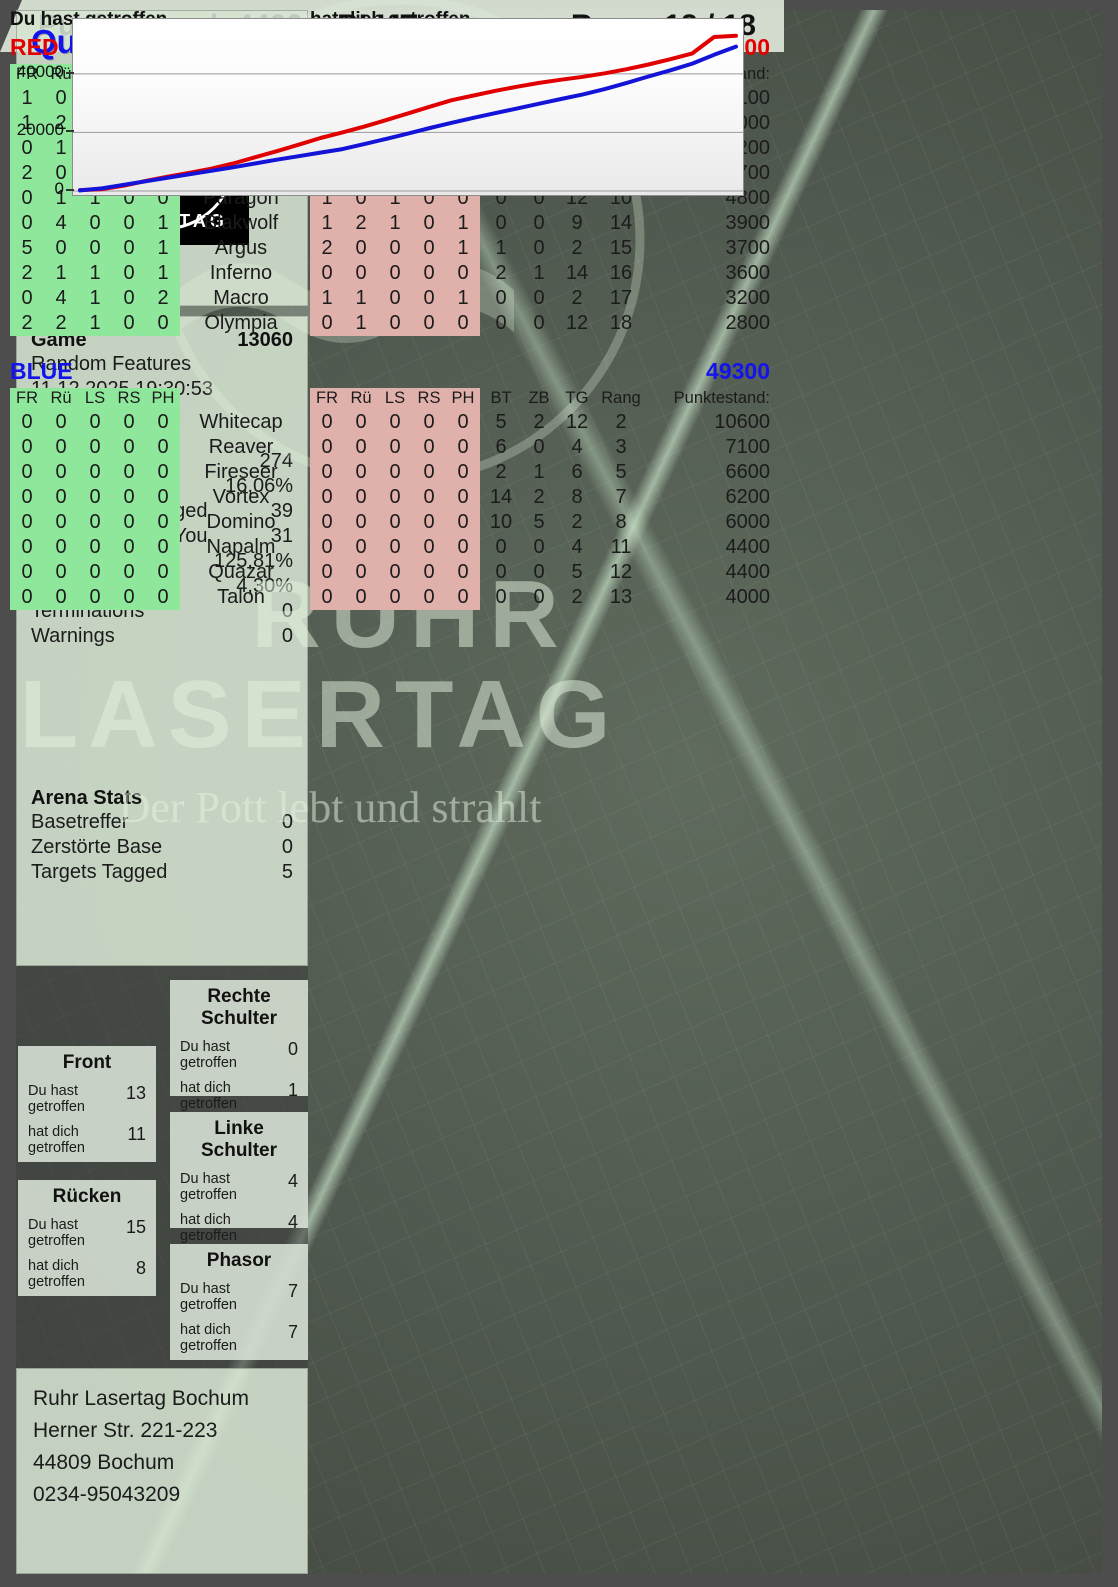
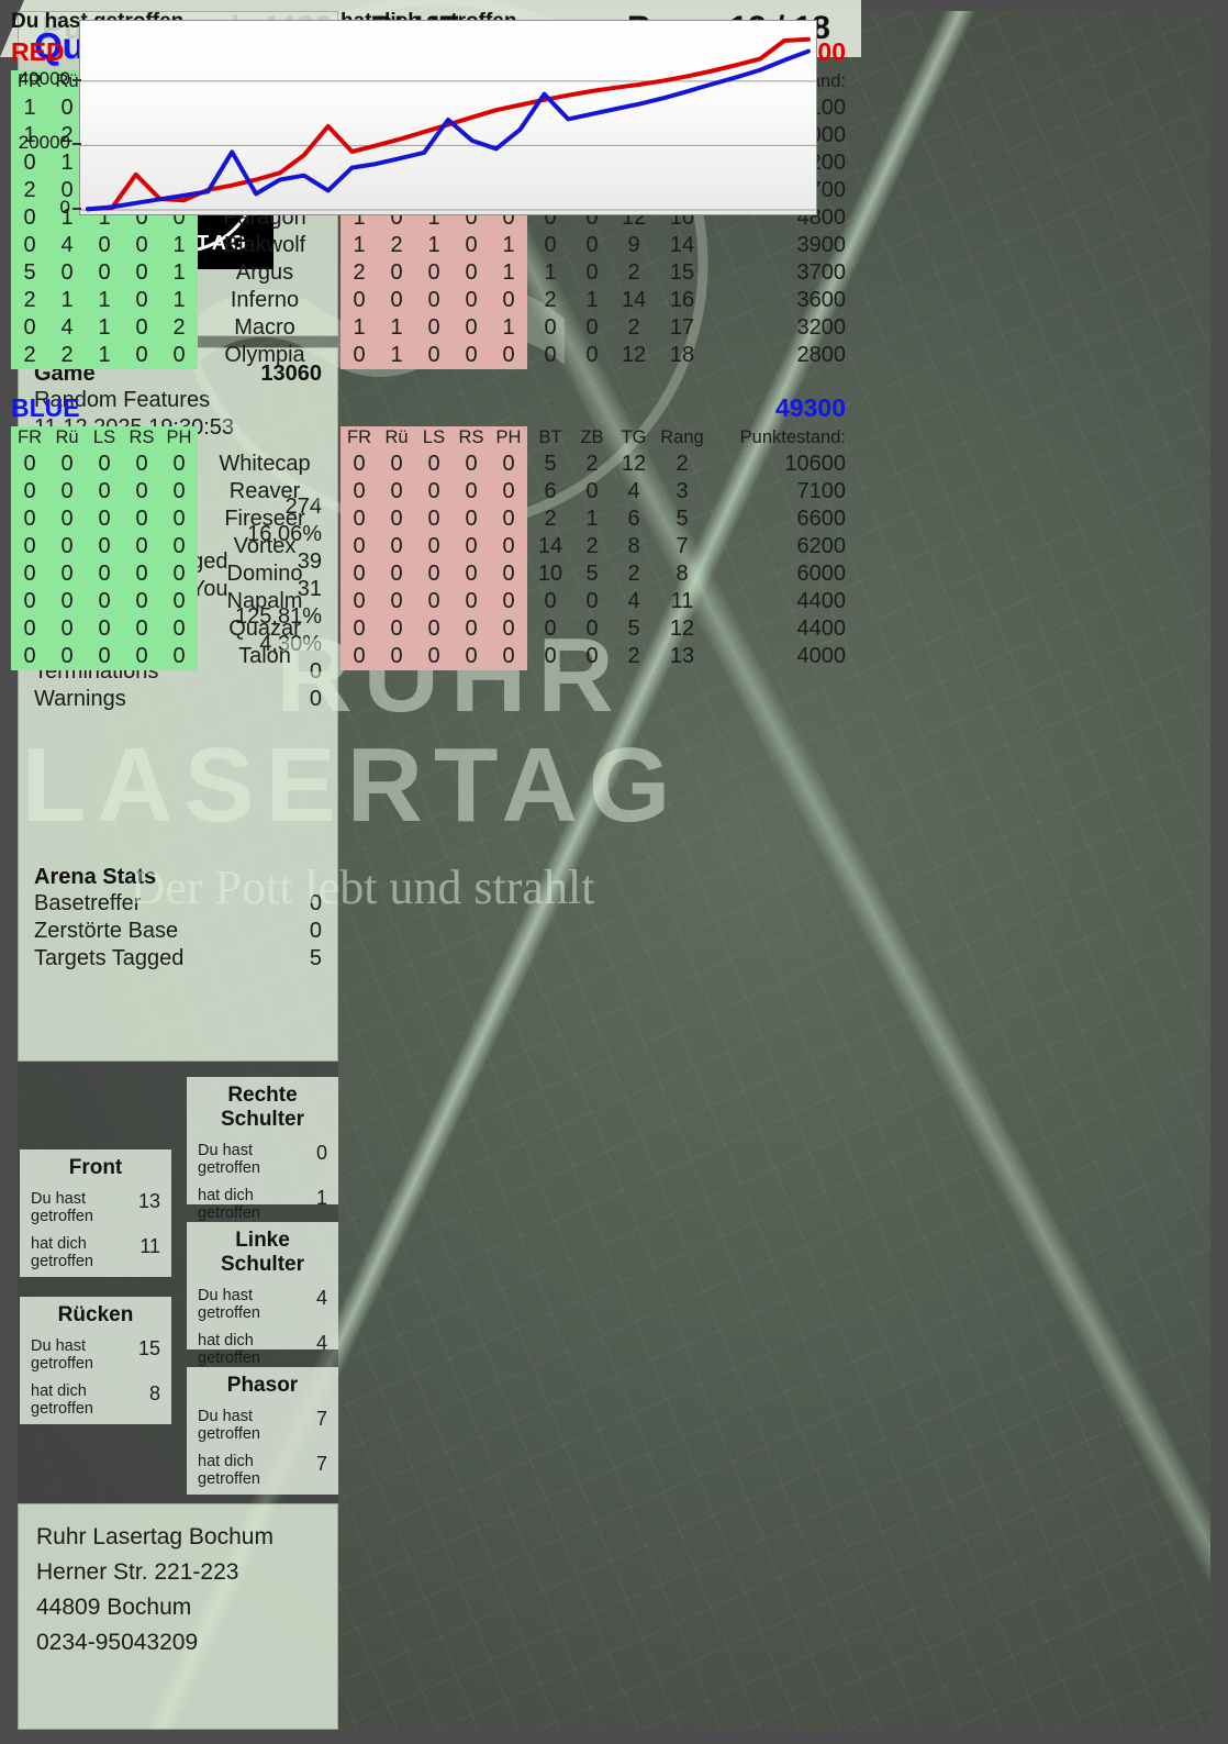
RED/2: 2000 -> 11000
RED/4: 5000 -> 3000
BLUE/6: 7000 -> 18000
BLUE/7: 8000 -> 5000
RED/9: 14000 -> 17000
RED/10: 16000 -> 26000
BLUE/10: 12000 -> 6000
BLUE/15: 20000 -> 28000
BLUE/17: 23000 -> 19000
BLUE/19: 27000 -> 36000
